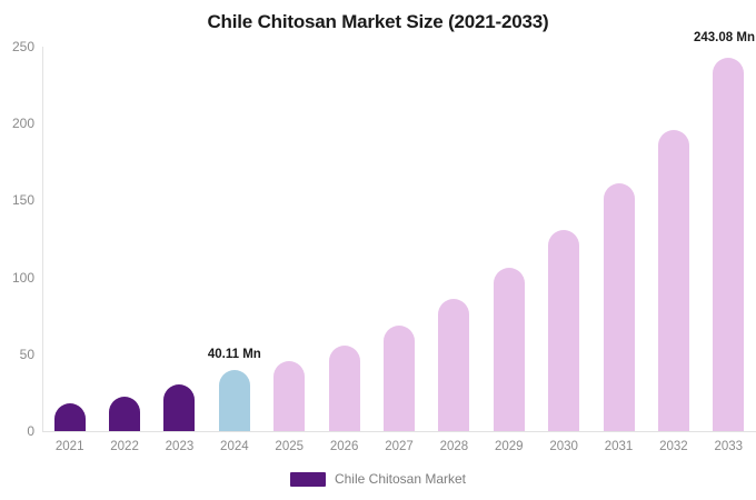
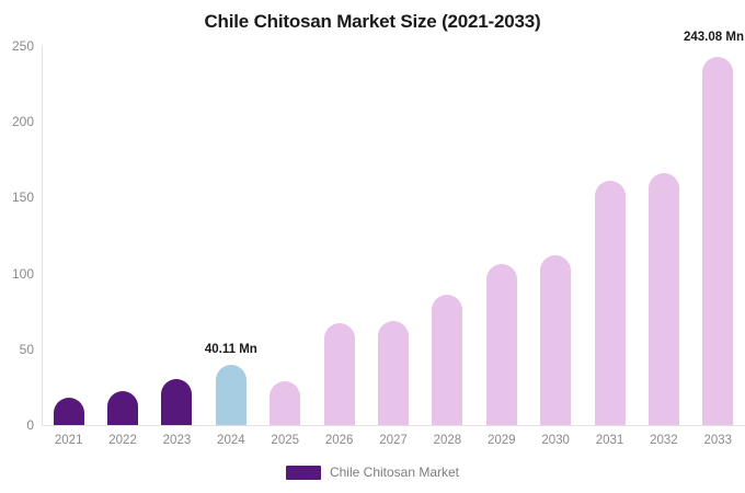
2025: 46 -> 29
2026: 56 -> 67
2030: 131 -> 112
2032: 196 -> 166
